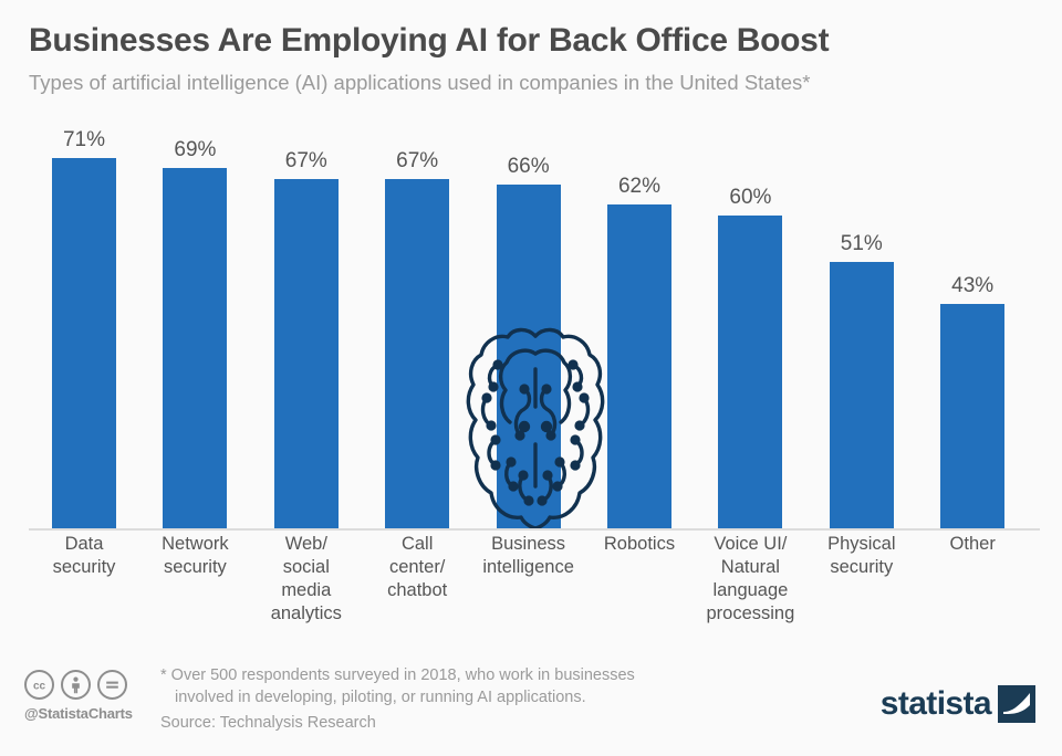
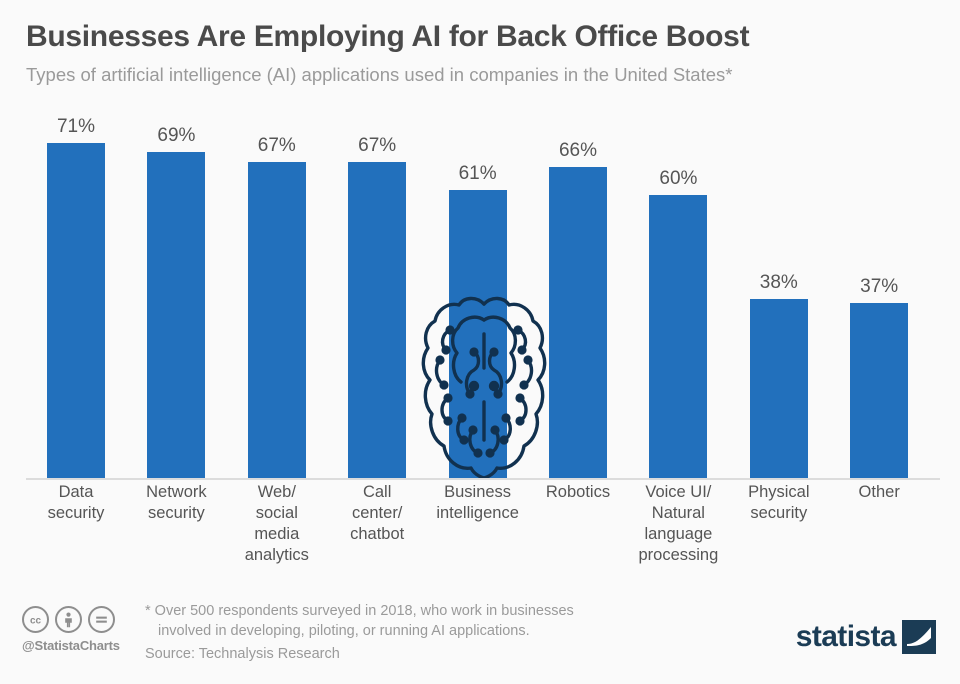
Business intelligence: 66% -> 61%
Robotics: 62% -> 66%
Physical security: 51% -> 38%
Other: 43% -> 37%
